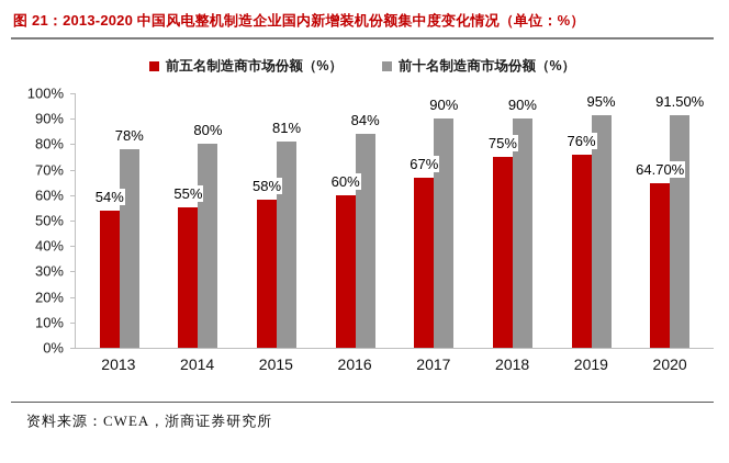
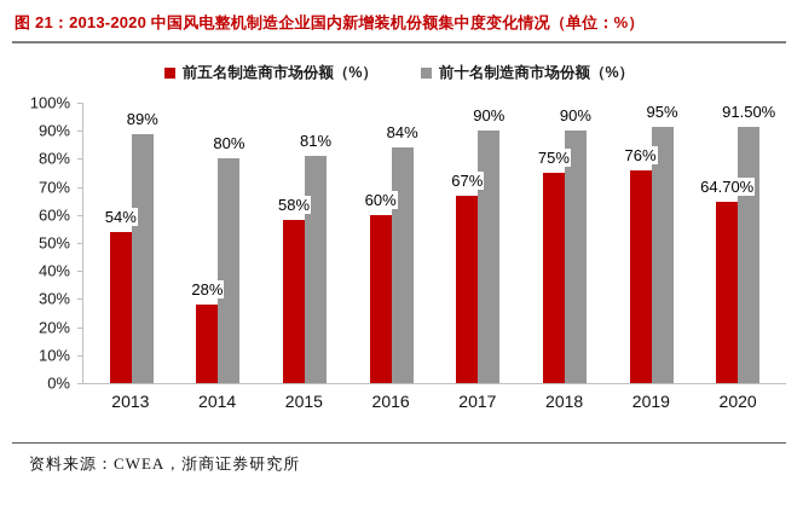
前十名制造商市场份额（%）/2013: 78% -> 89%
前五名制造商市场份额（%）/2014: 55% -> 28%
